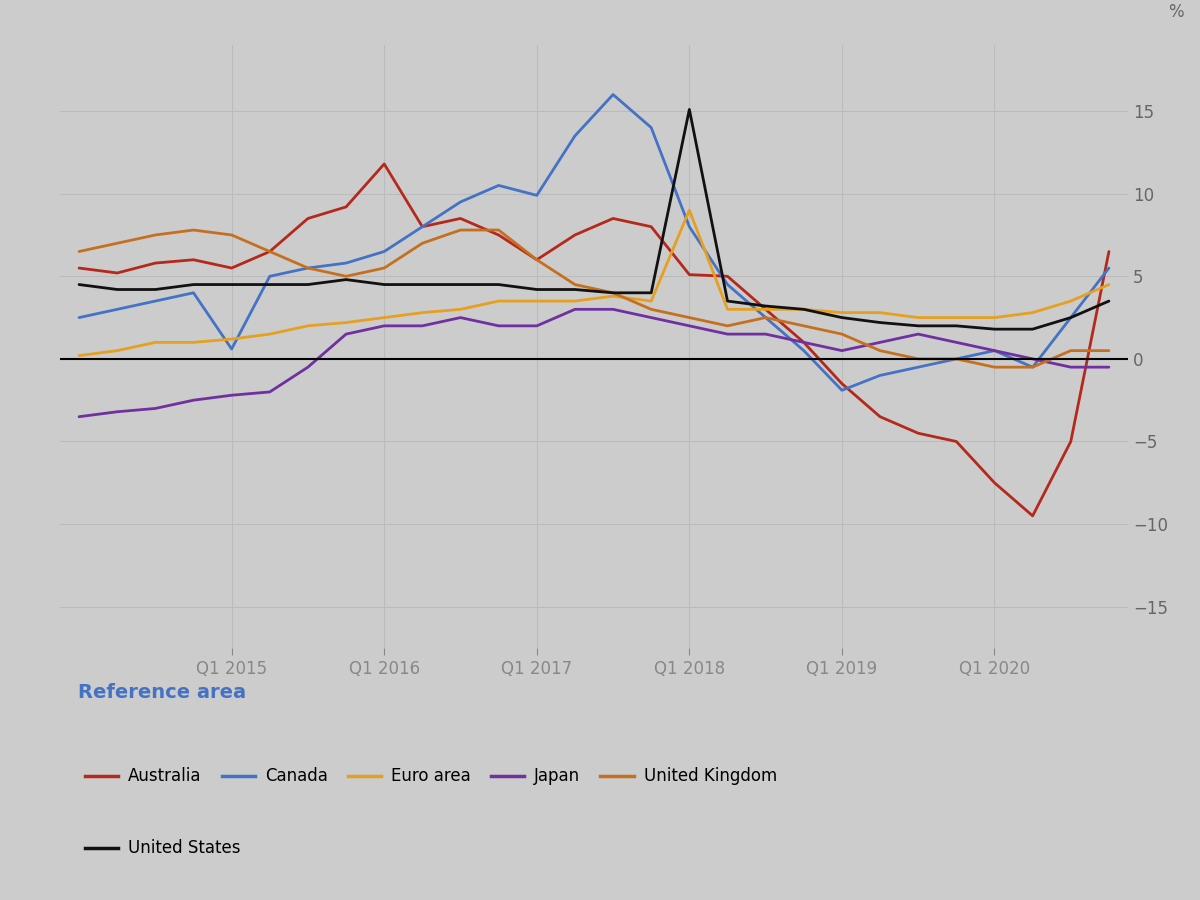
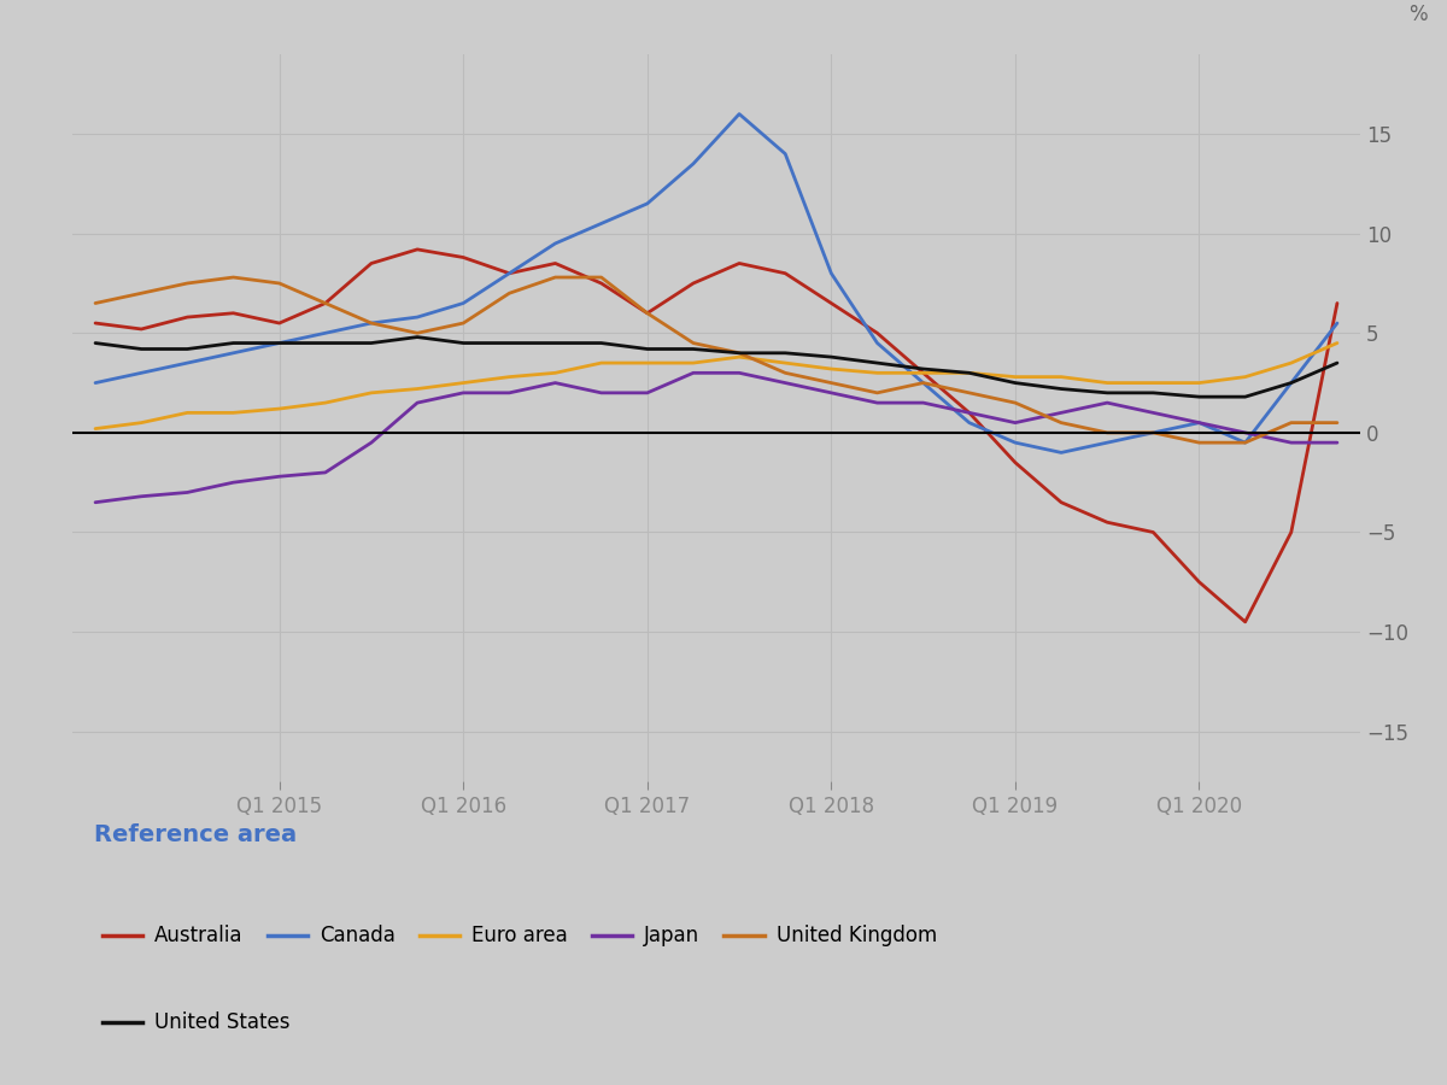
Canada/Q1 2015: 0.6 -> 4.5
Australia/Q1 2016: 11.8 -> 8.8
Canada/Q1 2017: 9.9 -> 11.5
Australia/Q1 2018: 5.1 -> 6.5
Euro area/Q1 2018: 9.0 -> 3.2
United States/Q1 2018: 15.1 -> 3.8
Canada/Q1 2019: -1.9 -> -0.5
